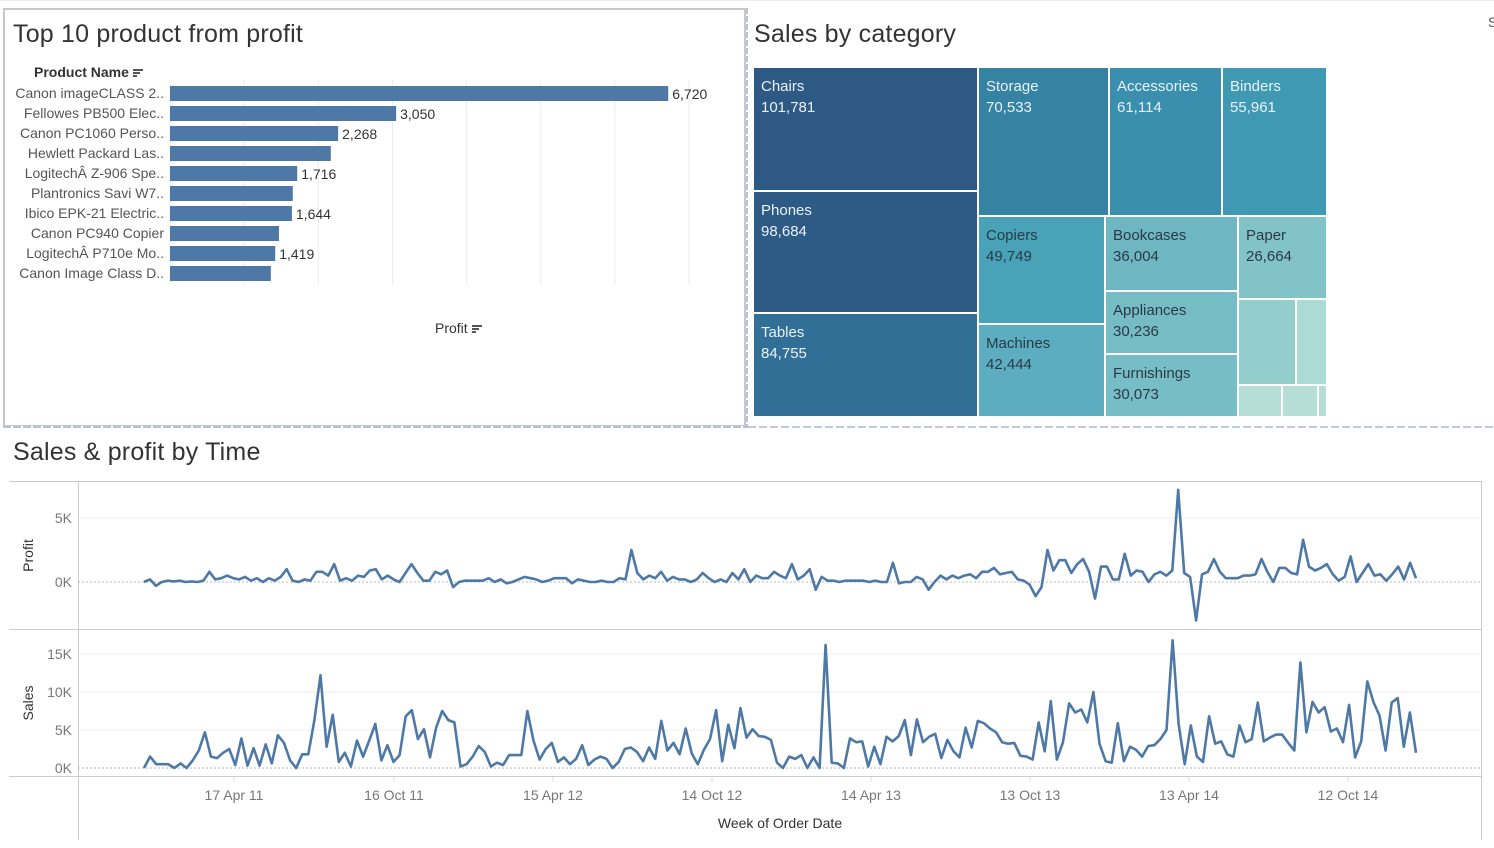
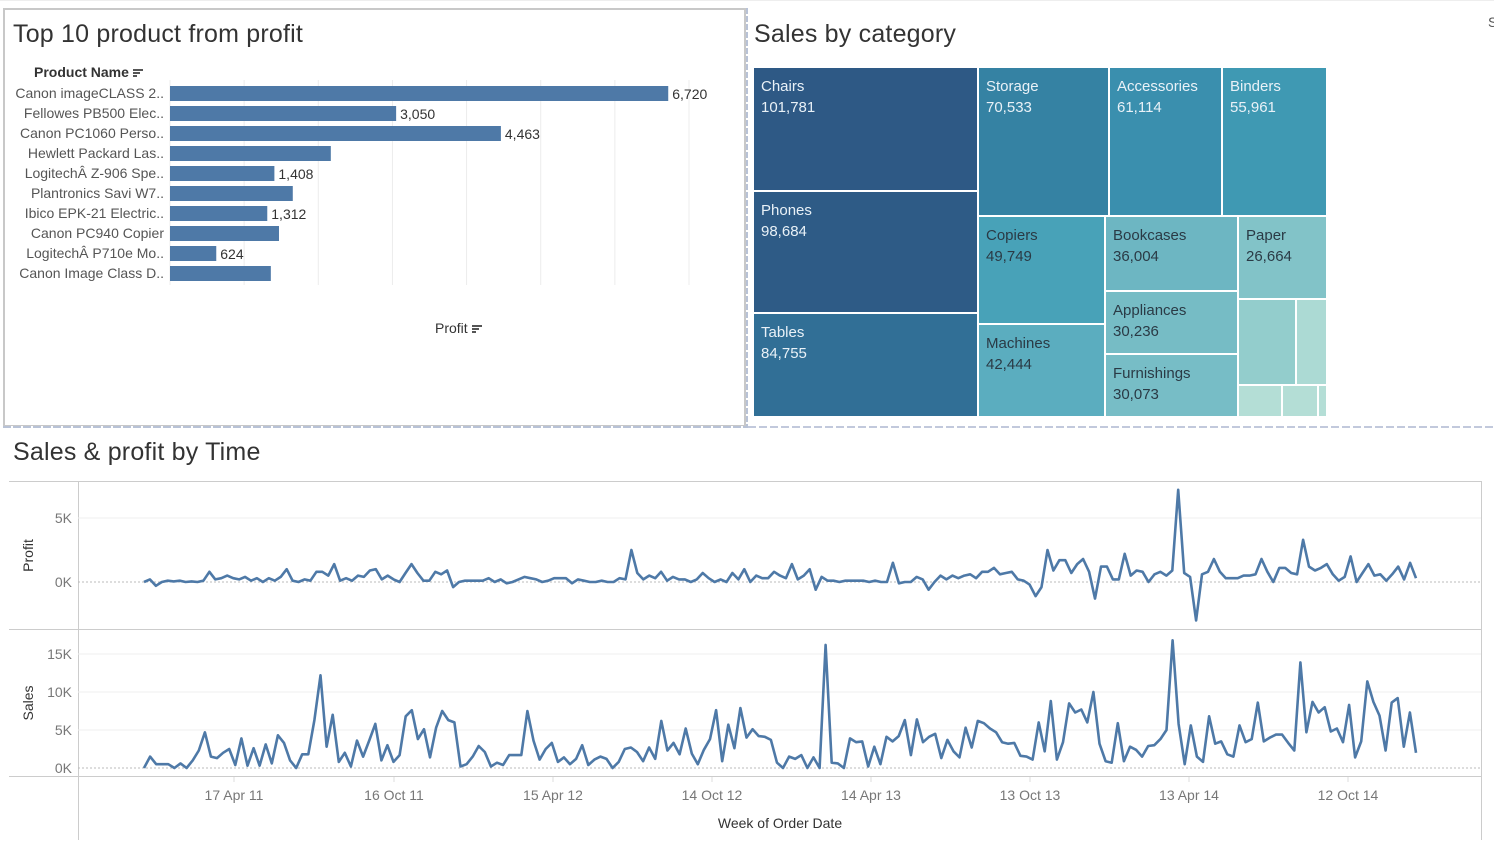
Top 10 product from profit/Canon PC1060 Perso..: 2,268 -> 4,463
Top 10 product from profit/LogitechÂ Z-906 Spe..: 1,716 -> 1,408
Top 10 product from profit/Ibico EPK-21 Electric..: 1,644 -> 1,312
Top 10 product from profit/LogitechÂ P710e Mo..: 1,419 -> 624
